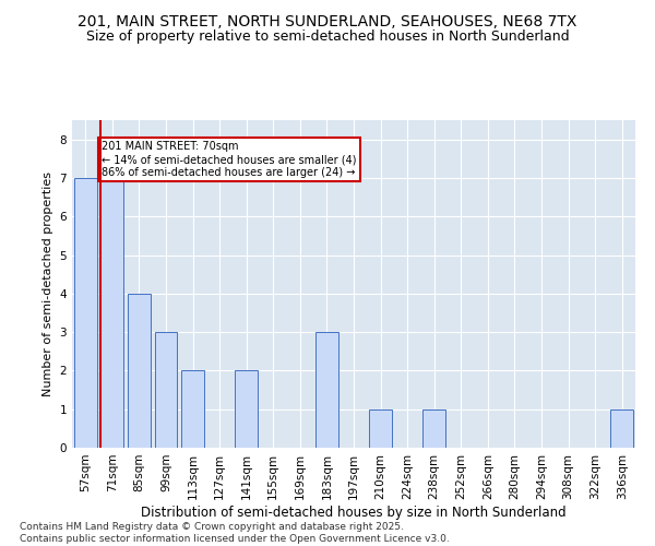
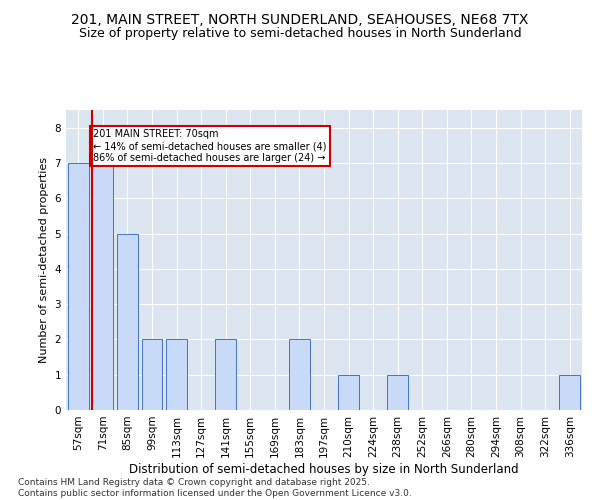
85sqm: 4 -> 5
99sqm: 3 -> 2
183sqm: 3 -> 2
